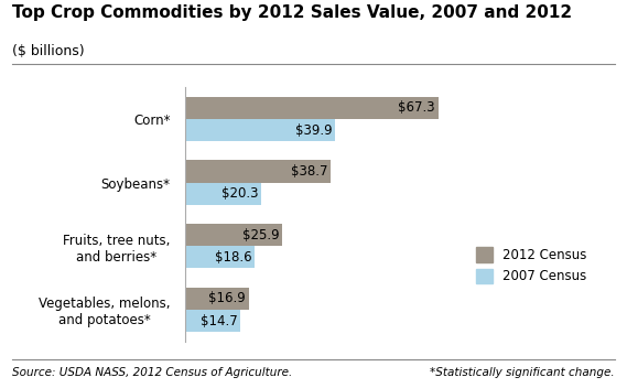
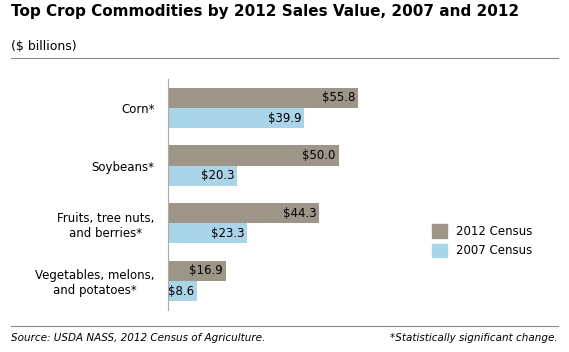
2012 Census/Corn*: $67.3 -> $55.8
2012 Census/Soybeans*: $38.7 -> $50.0
2012 Census/Fruits, tree nuts, and berries*: $25.9 -> $44.3
2007 Census/Fruits, tree nuts, and berries*: $18.6 -> $23.3
2007 Census/Vegetables, melons, and potatoes*: $14.7 -> $8.6
